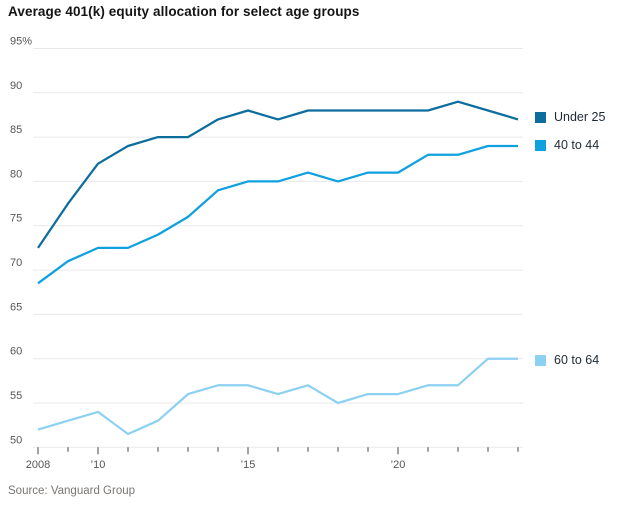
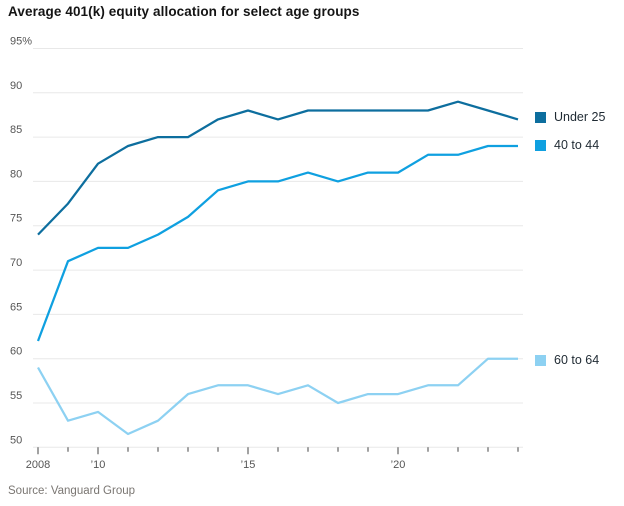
Under 25/2008: 72% -> 74%
40 to 44/2008: 68% -> 62%
60 to 64/2008: 52% -> 59%
